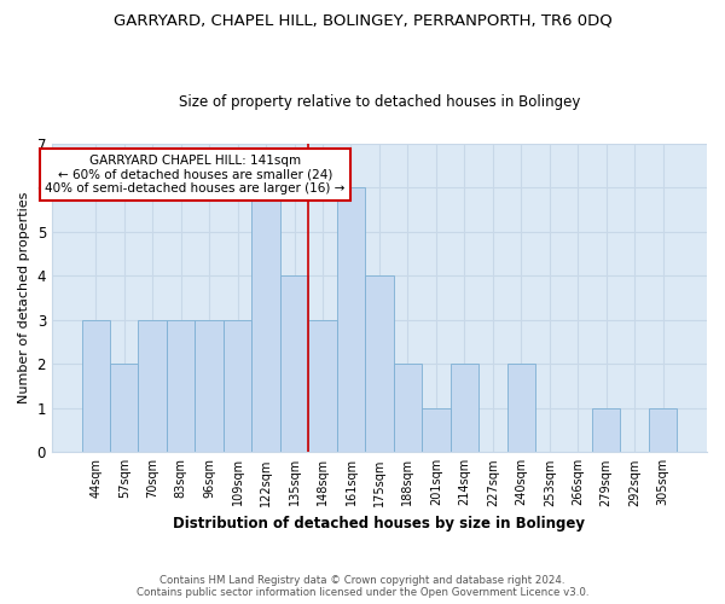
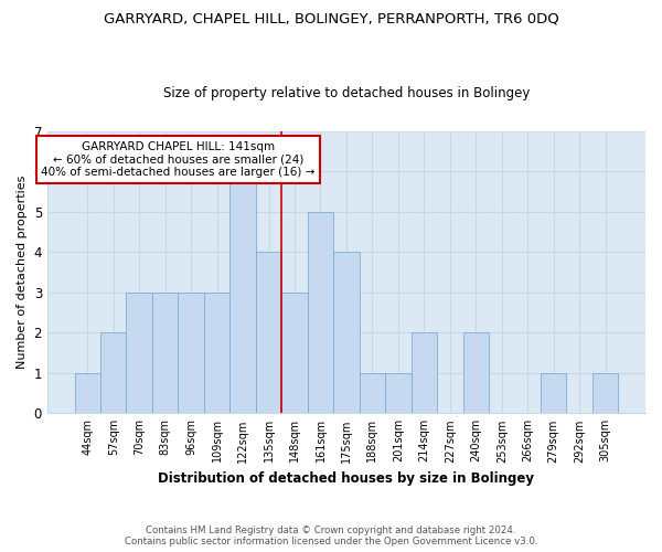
44sqm: 3 -> 1
161sqm: 6 -> 5
188sqm: 2 -> 1
